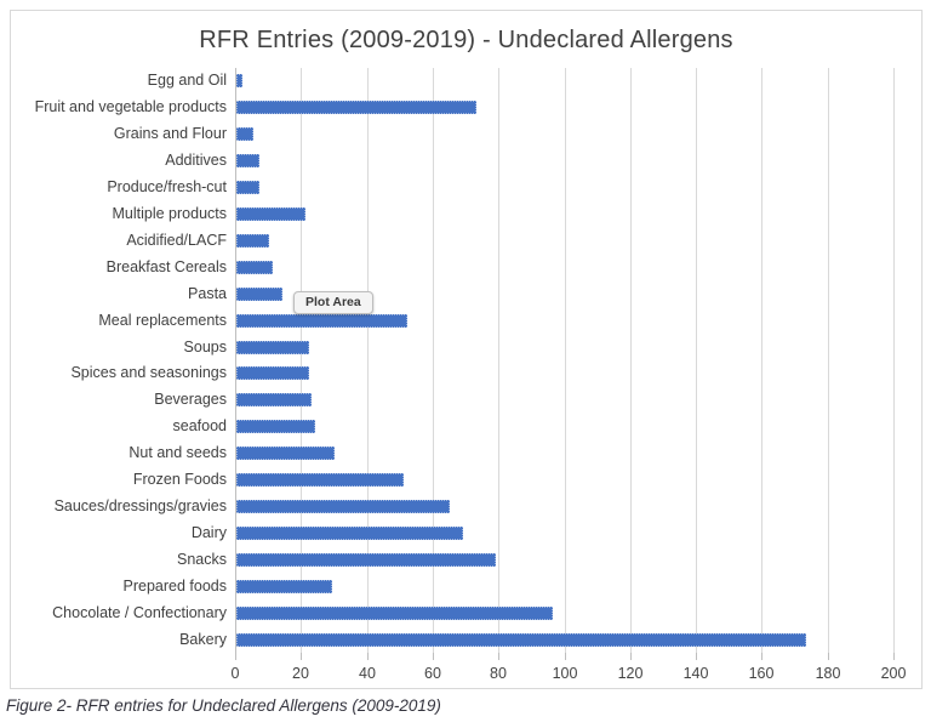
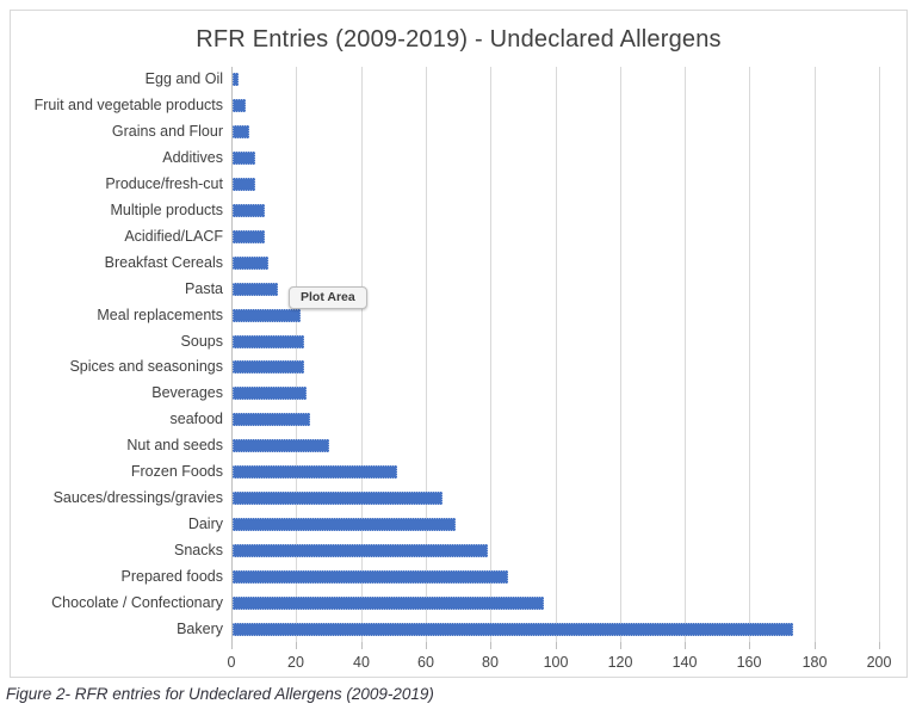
Fruit and vegetable products: 73 -> 4
Multiple products: 21 -> 10
Meal replacements: 52 -> 21
Prepared foods: 29 -> 85
